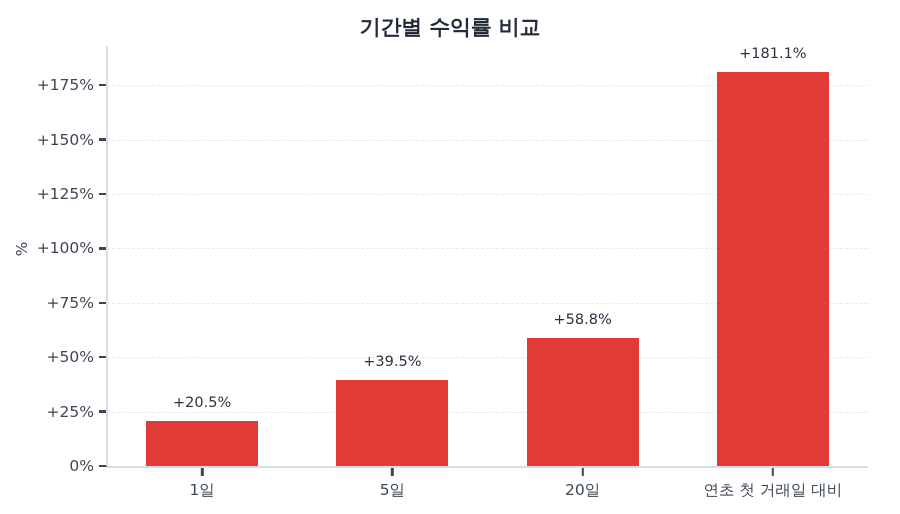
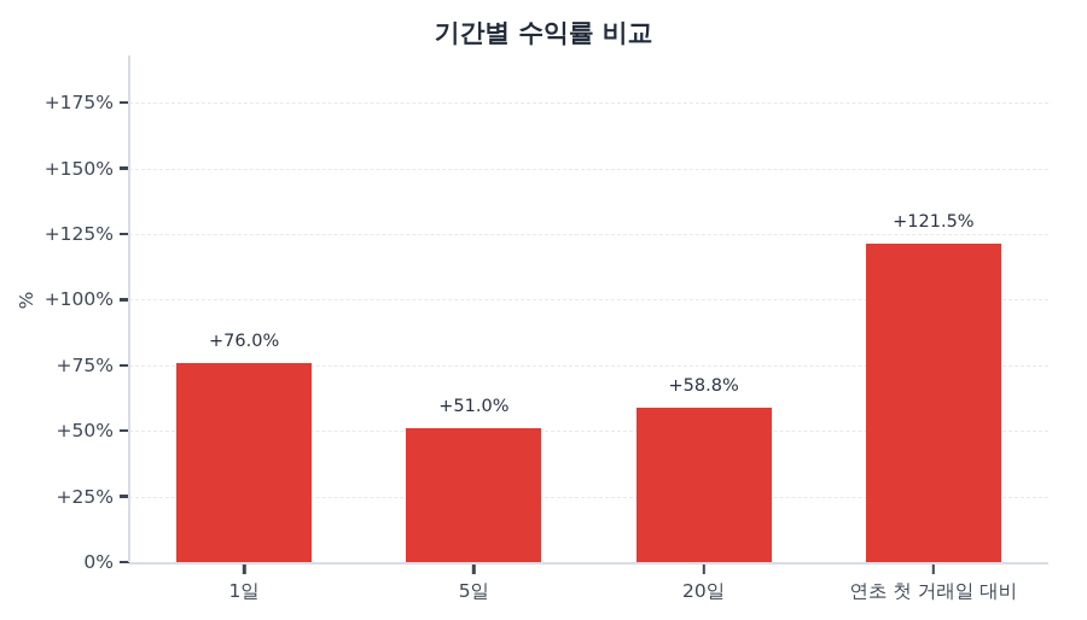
1일: +20.5% -> +76.0%
5일: +39.5% -> +51.0%
연초 첫 거래일 대비: +181.1% -> +121.5%
